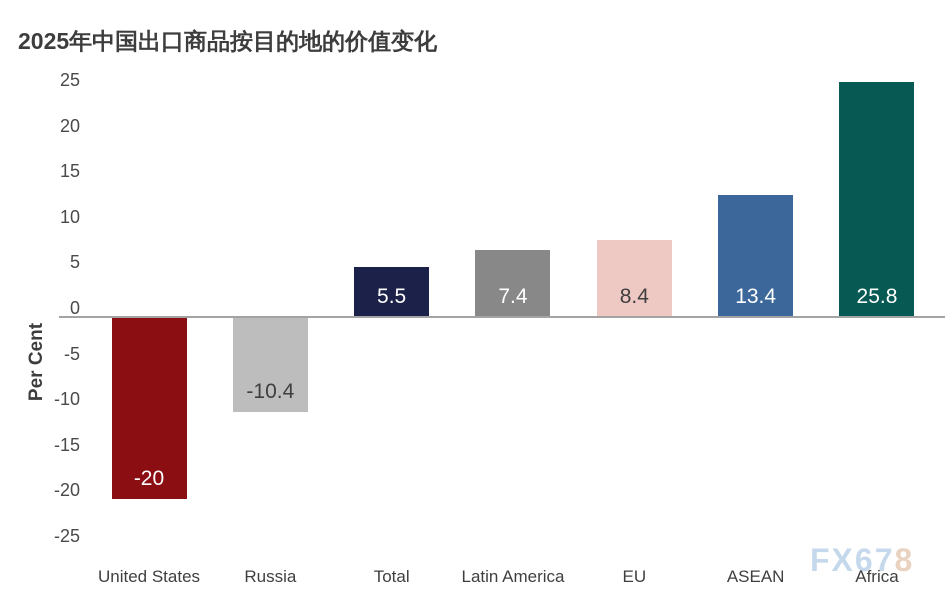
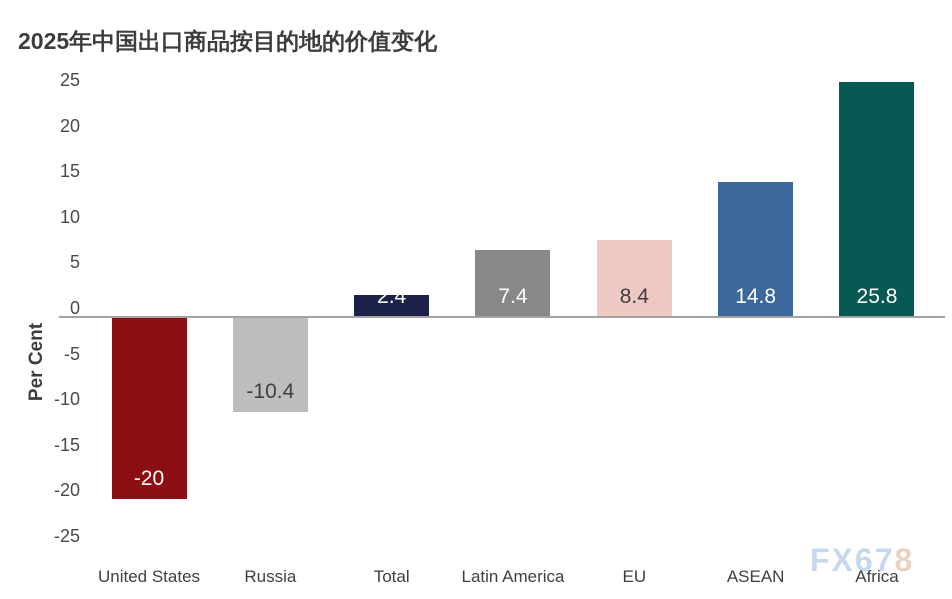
Total: 5.5 -> 2.4
ASEAN: 13.4 -> 14.8
